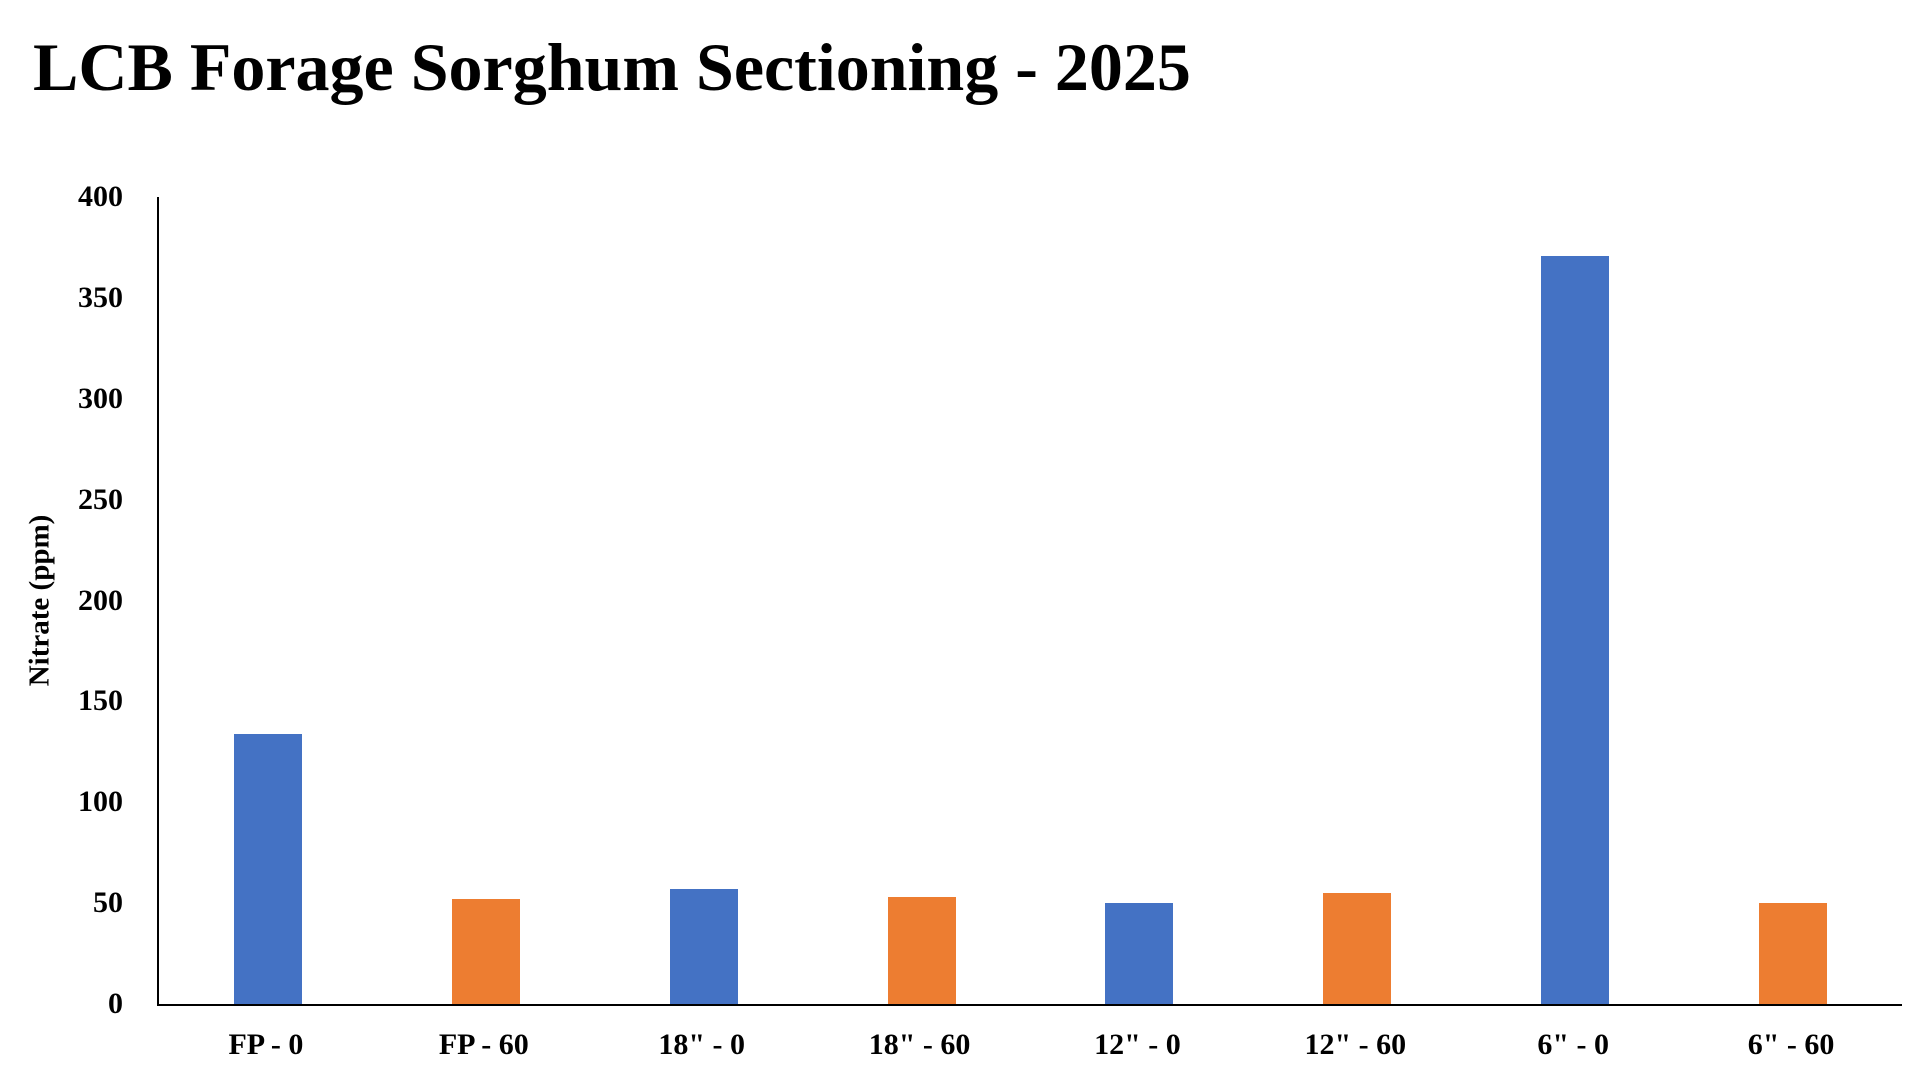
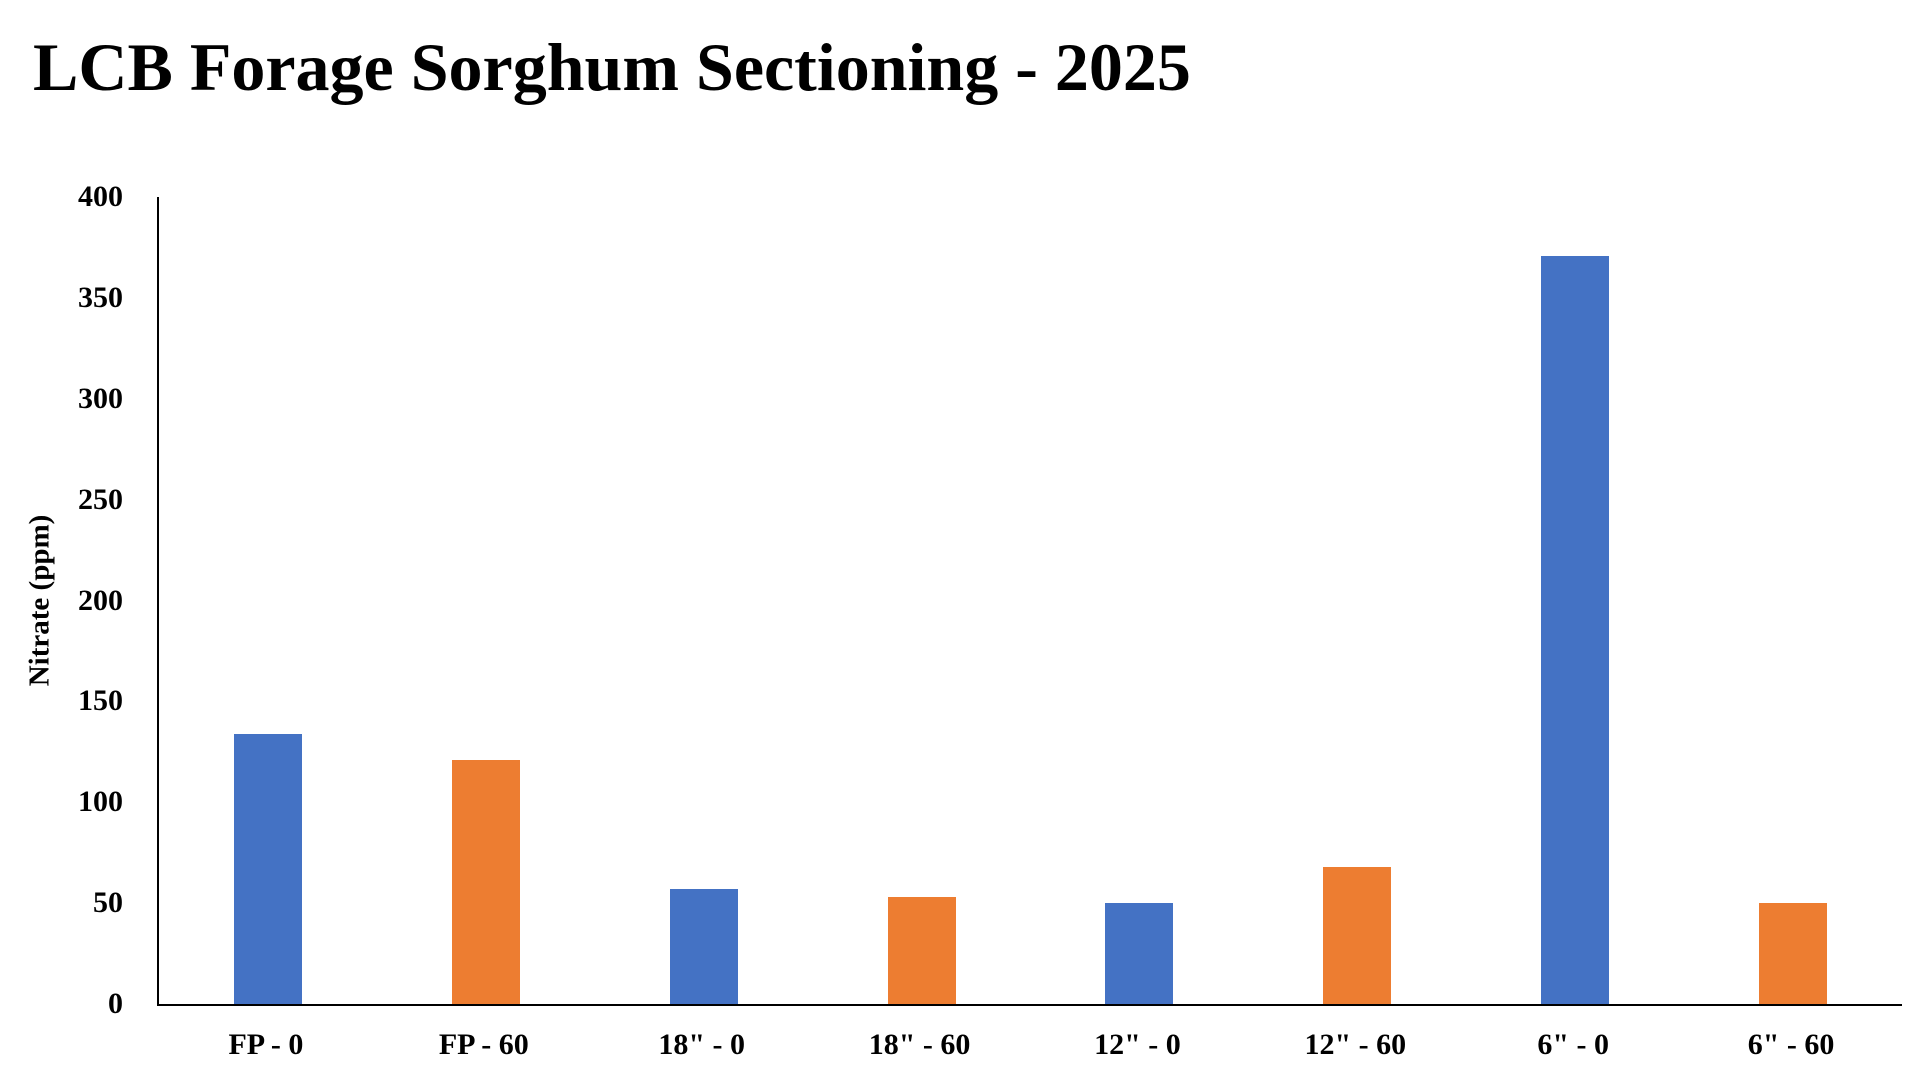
FP - 60: 52 -> 121
12" - 60: 55 -> 68
